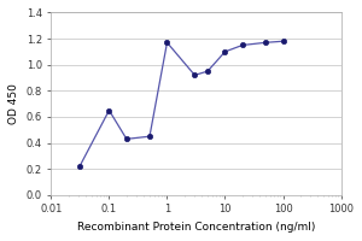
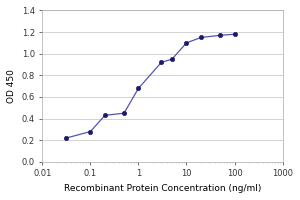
0.1: 0.65 -> 0.28
1: 1.17 -> 0.68
